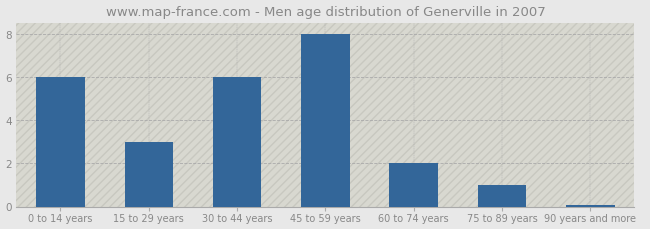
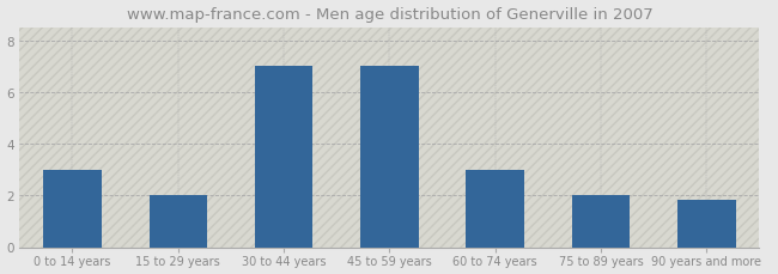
0 to 14 years: 6.00 -> 3.00
15 to 29 years: 3.00 -> 2.00
30 to 44 years: 6.00 -> 7.00
45 to 59 years: 8.00 -> 7.00
60 to 74 years: 2.00 -> 3.00
75 to 89 years: 1.00 -> 2.00
90 years and more: 0.07 -> 1.85
